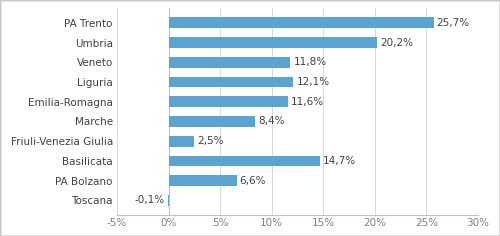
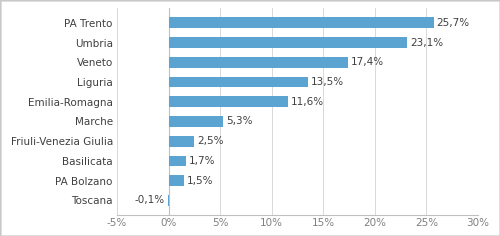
Umbria: 20,2% -> 23,1%
Veneto: 11,8% -> 17,4%
Liguria: 12,1% -> 13,5%
Marche: 8,4% -> 5,3%
Basilicata: 14,7% -> 1,7%
PA Bolzano: 6,6% -> 1,5%
